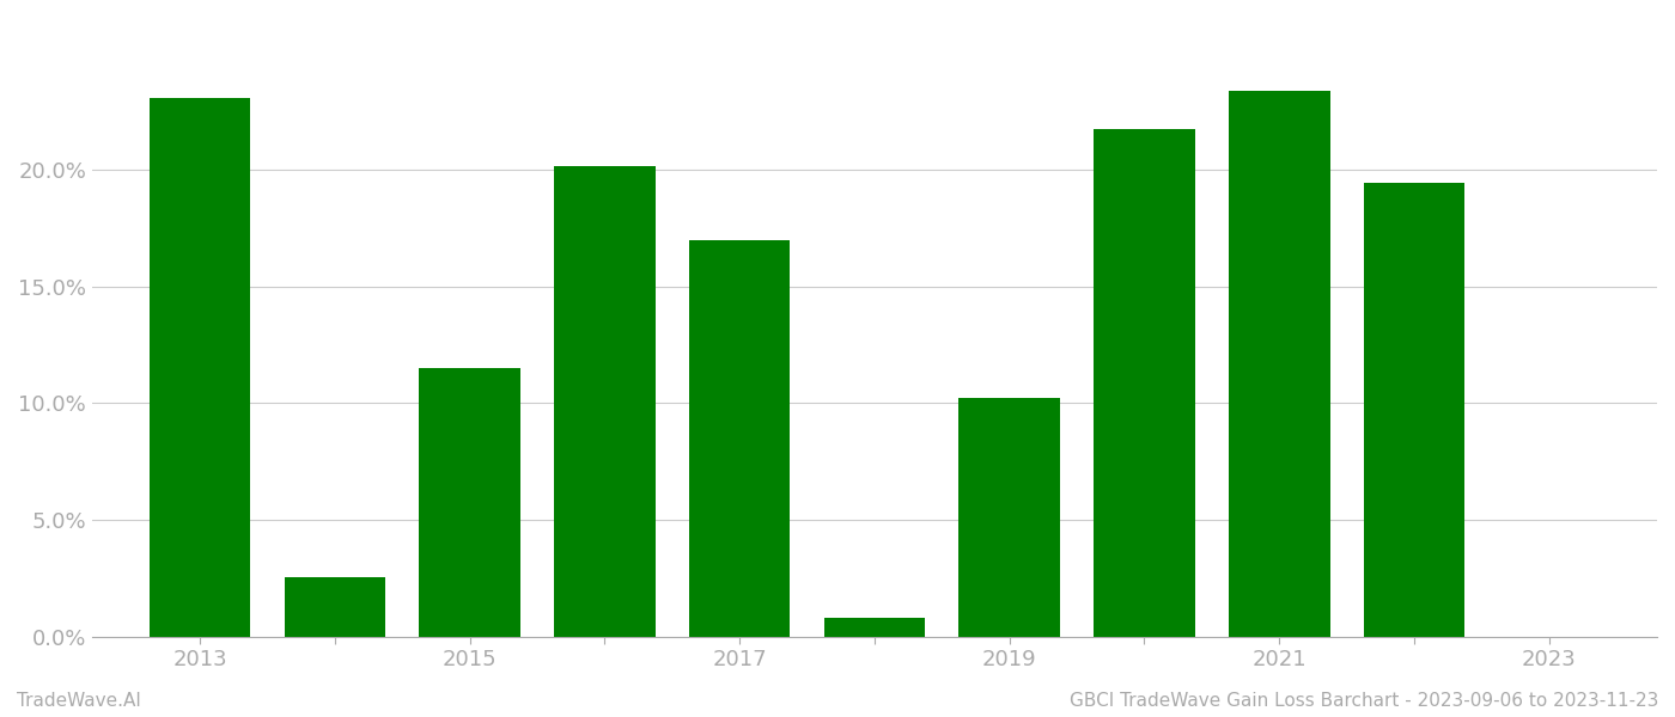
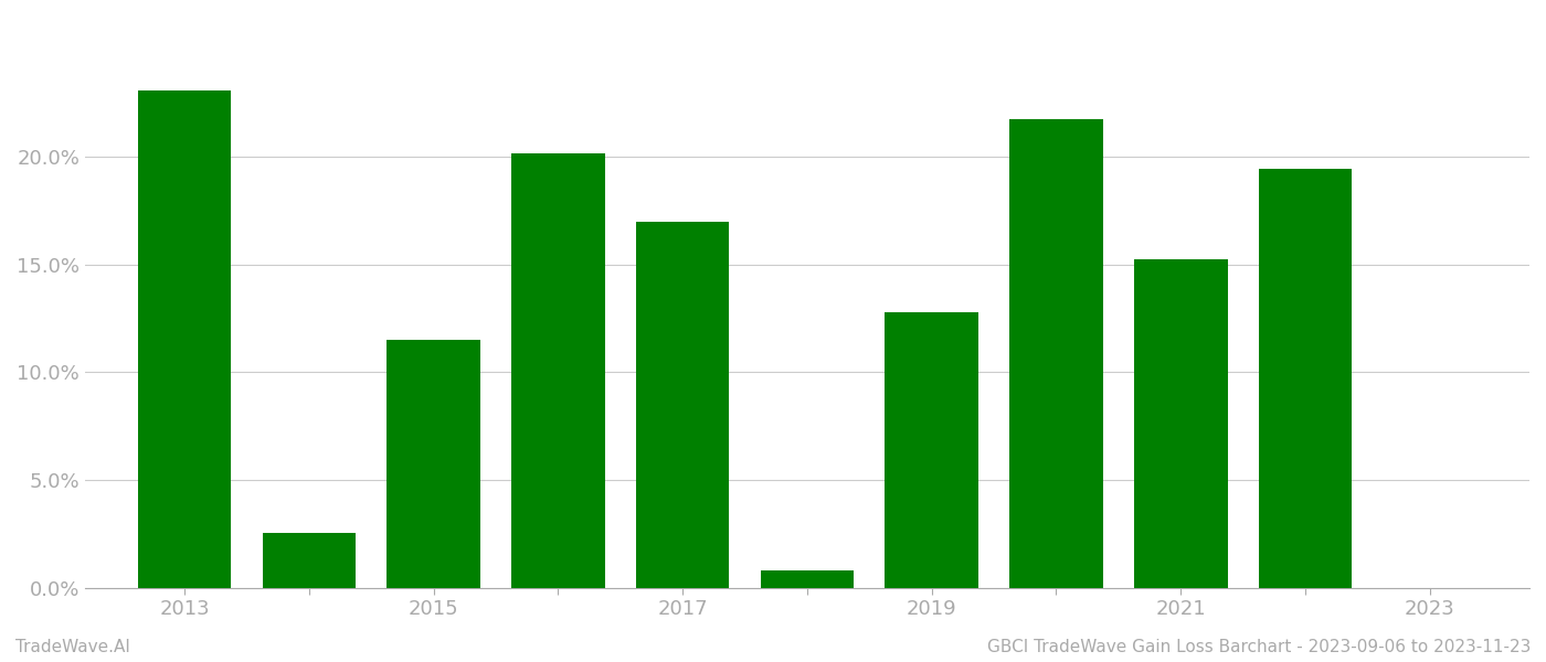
2019: 10.2% -> 12.8%
2021: 23.4% -> 15.2%
